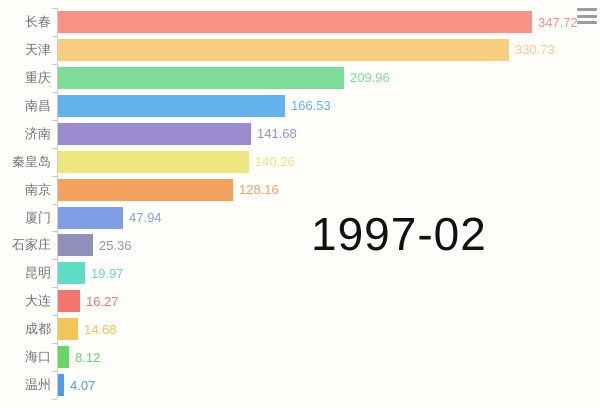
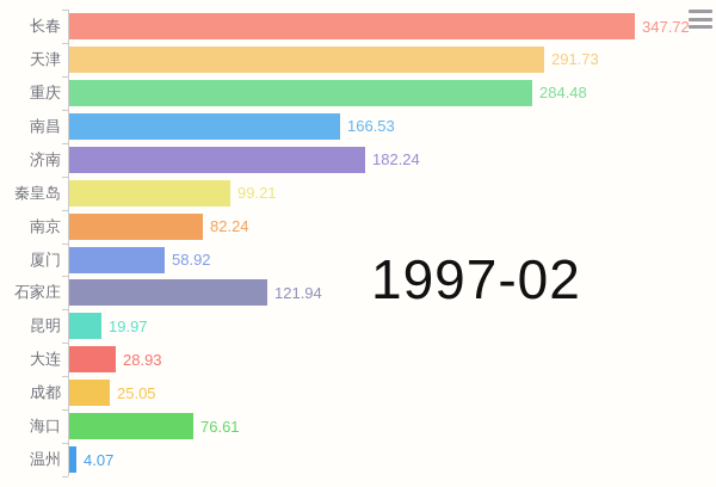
天津: 330.73 -> 291.73
重庆: 209.96 -> 284.48
济南: 141.68 -> 182.24
秦皇岛: 140.26 -> 99.21
南京: 128.16 -> 82.24
厦门: 47.94 -> 58.92
石家庄: 25.36 -> 121.94
大连: 16.27 -> 28.93
成都: 14.68 -> 25.05
海口: 8.12 -> 76.61
